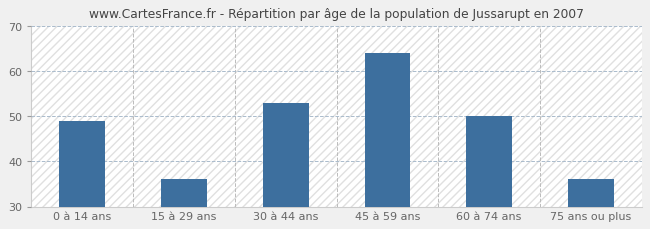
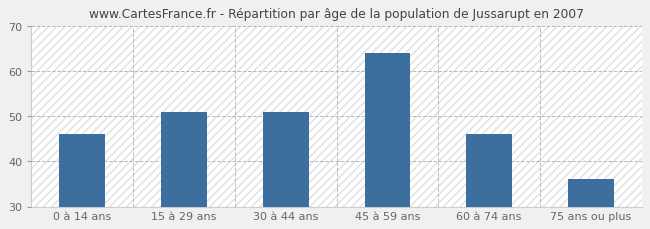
0 à 14 ans: 49 -> 46
15 à 29 ans: 36 -> 51
30 à 44 ans: 53 -> 51
60 à 74 ans: 50 -> 46
